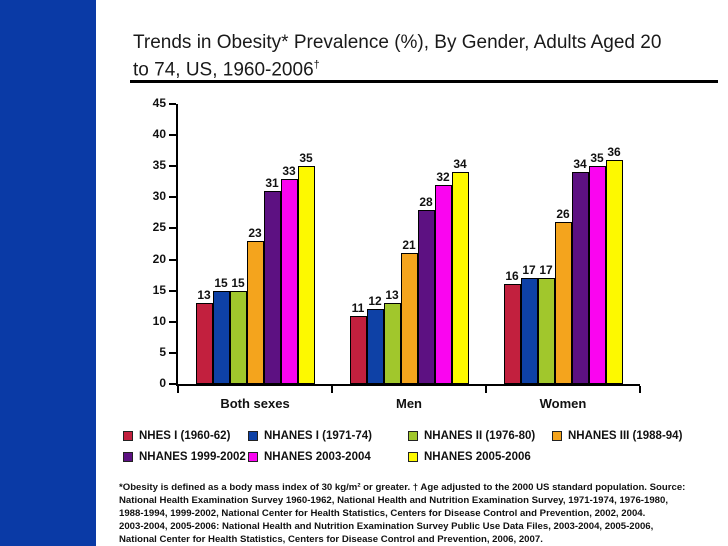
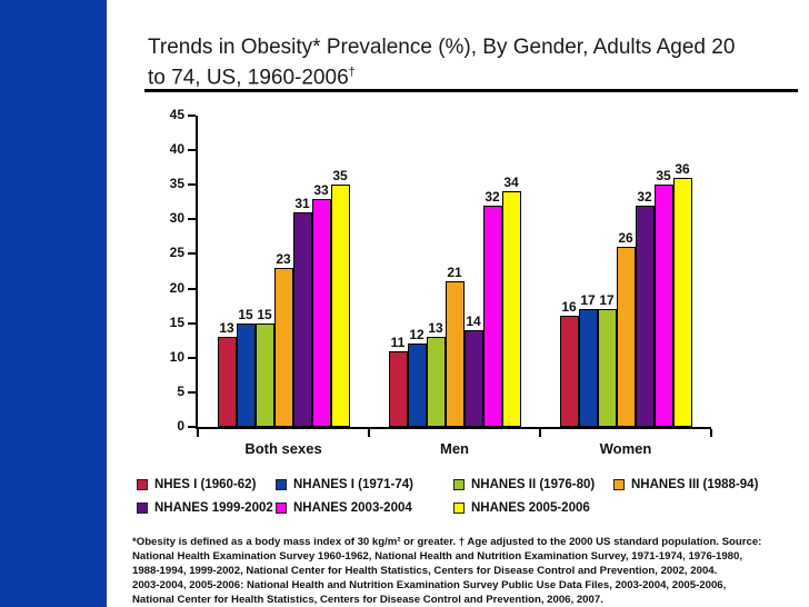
NHANES 1999-2002/Men: 28 -> 14
NHANES 1999-2002/Women: 34 -> 32
